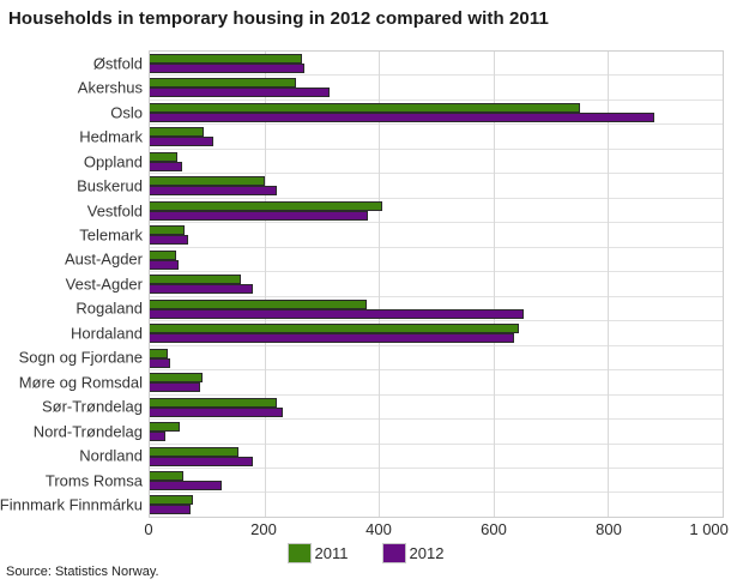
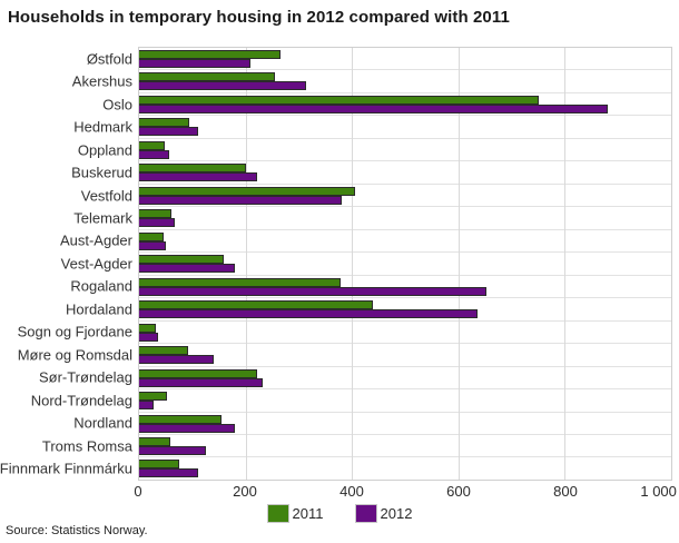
2012/Østfold: 270 -> 210
2011/Hordaland: 640 -> 440
2012/Møre og Romsdal: 90 -> 140
2012/Finnmark Finnmárku: 70 -> 110
